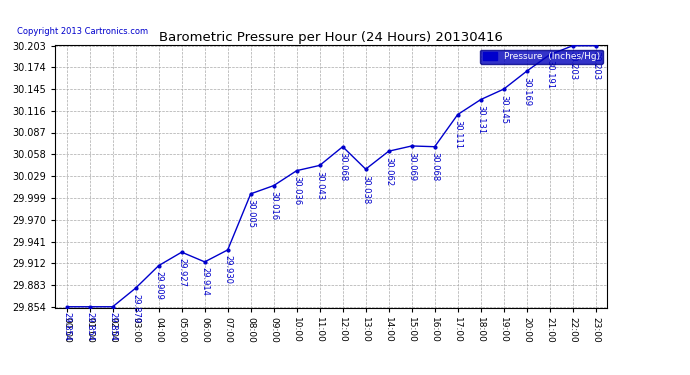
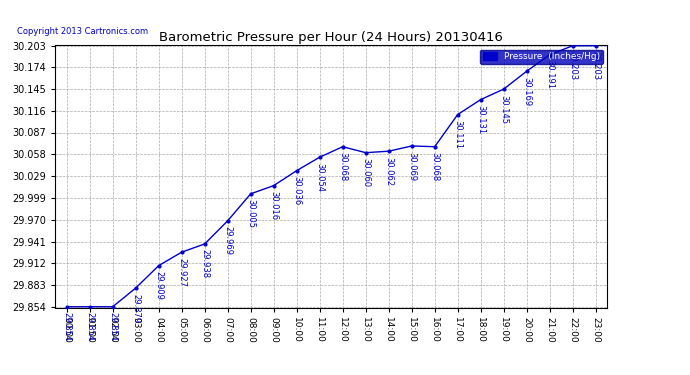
06:00: 29.914 -> 29.938
07:00: 29.930 -> 29.969
11:00: 30.043 -> 30.054
13:00: 30.038 -> 30.060
